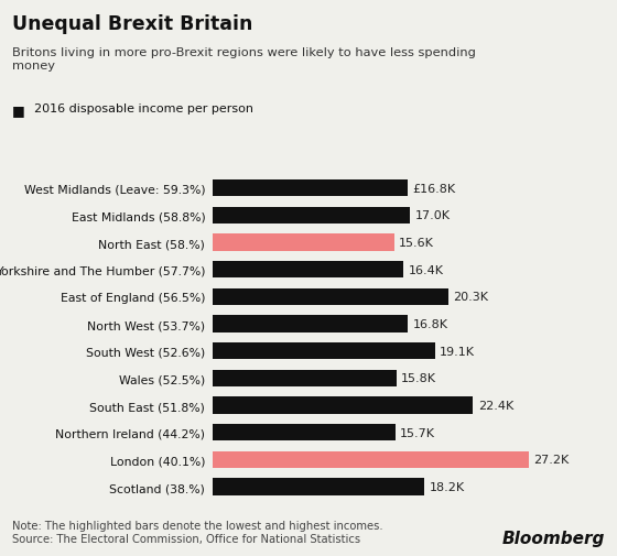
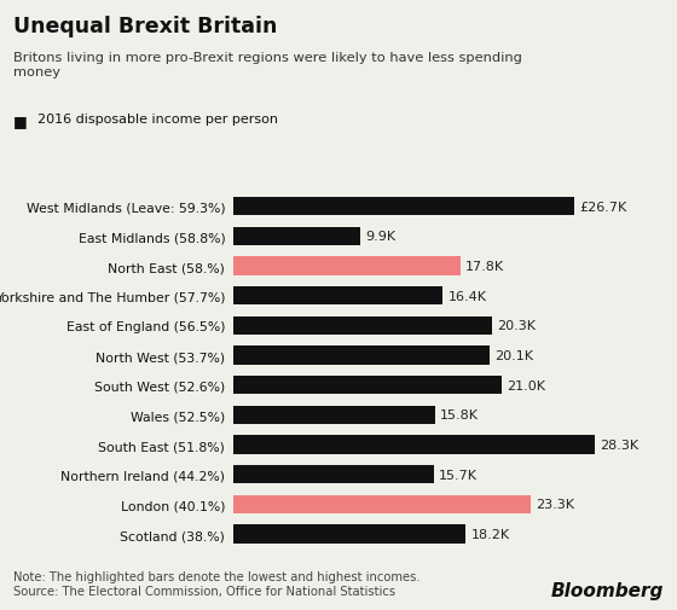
West Midlands (Leave: 59.3%): £16.8K -> £26.7K
East Midlands (58.8%): 17.0K -> 9.9K
North East (58.%): 15.6K -> 17.8K
North West (53.7%): 16.8K -> 20.1K
South West (52.6%): 19.1K -> 21.0K
South East (51.8%): 22.4K -> 28.3K
London (40.1%): 27.2K -> 23.3K
